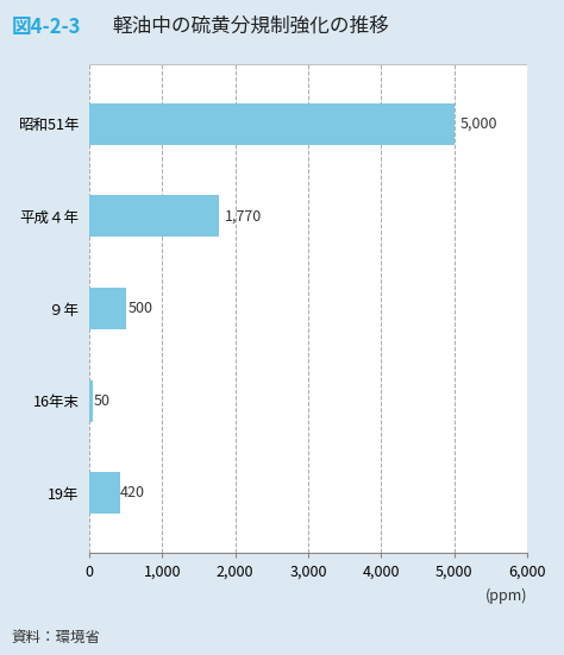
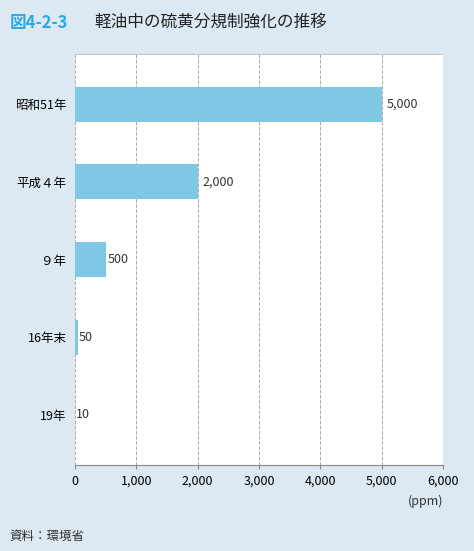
平成４年: 1,770 -> 2,000
19年: 420 -> 10
